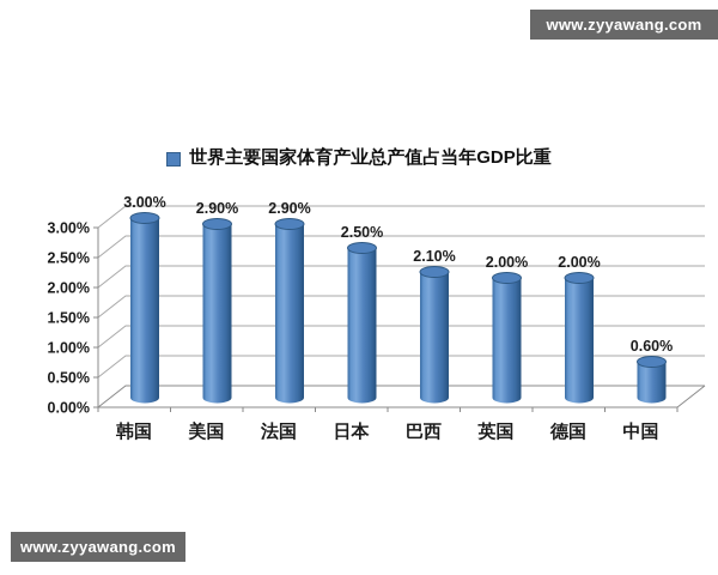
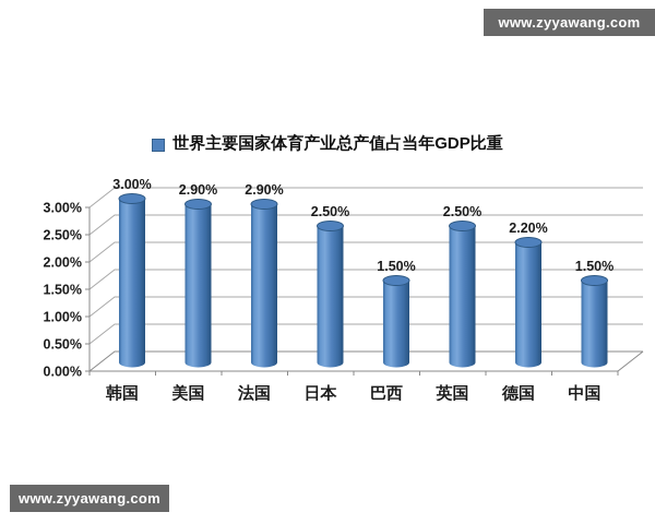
巴西: 2.10% -> 1.50%
英国: 2.00% -> 2.50%
德国: 2.00% -> 2.20%
中国: 0.60% -> 1.50%
